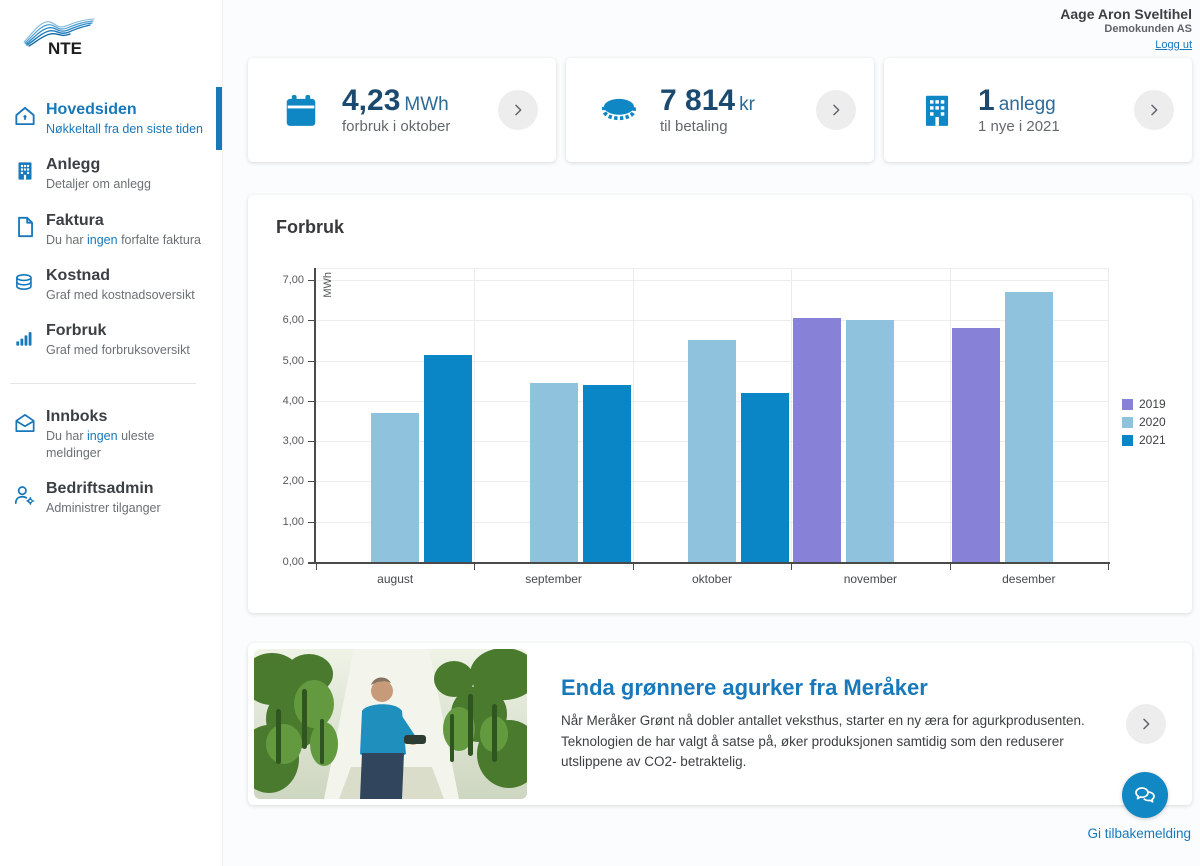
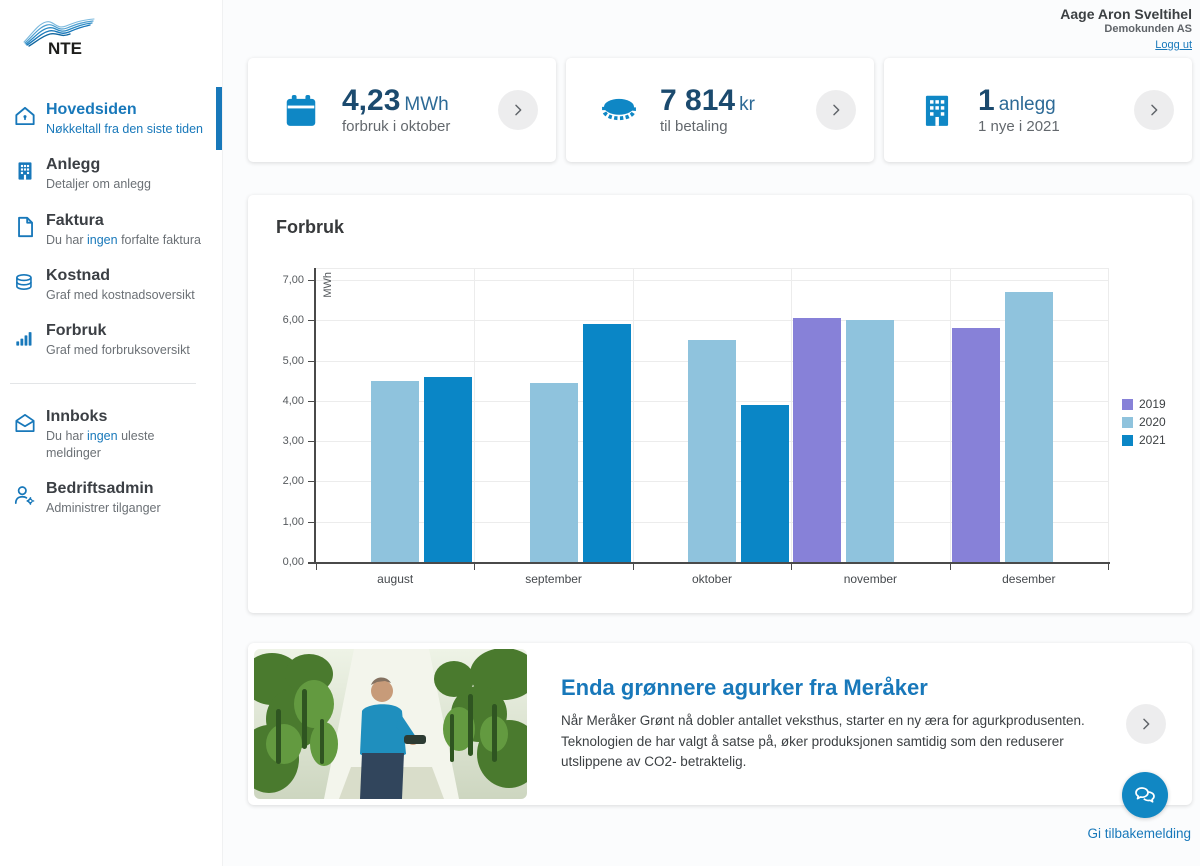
2020/august: 3,7 -> 4,5
2021/august: 5,2 -> 4,6
2021/september: 4,4 -> 5,9
2021/oktober: 4,2 -> 3,9
